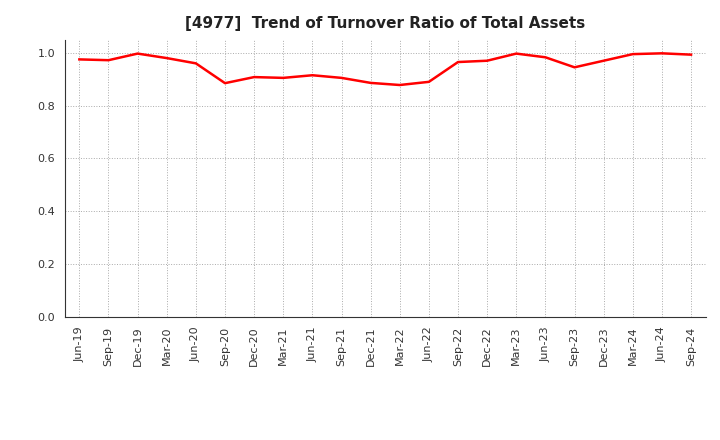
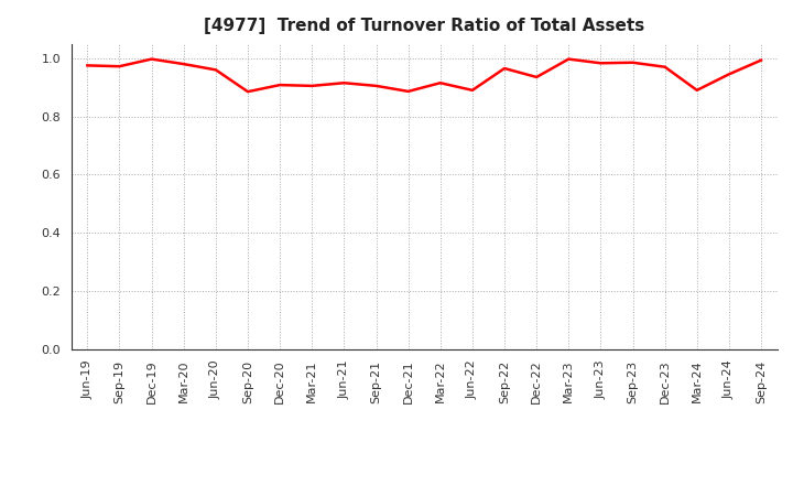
Mar-22: 0.878 -> 0.915
Dec-22: 0.970 -> 0.935
Sep-23: 0.945 -> 0.985
Mar-24: 0.995 -> 0.890
Jun-24: 0.998 -> 0.945
